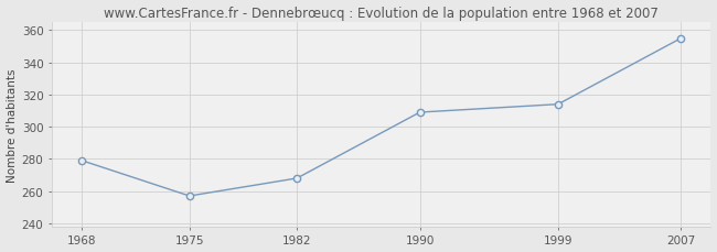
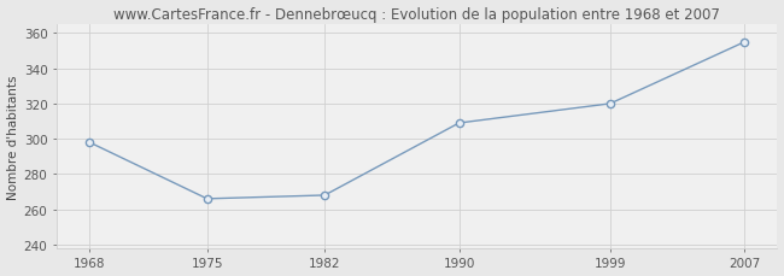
1968: 279 -> 298
1975: 257 -> 266
1999: 314 -> 320
